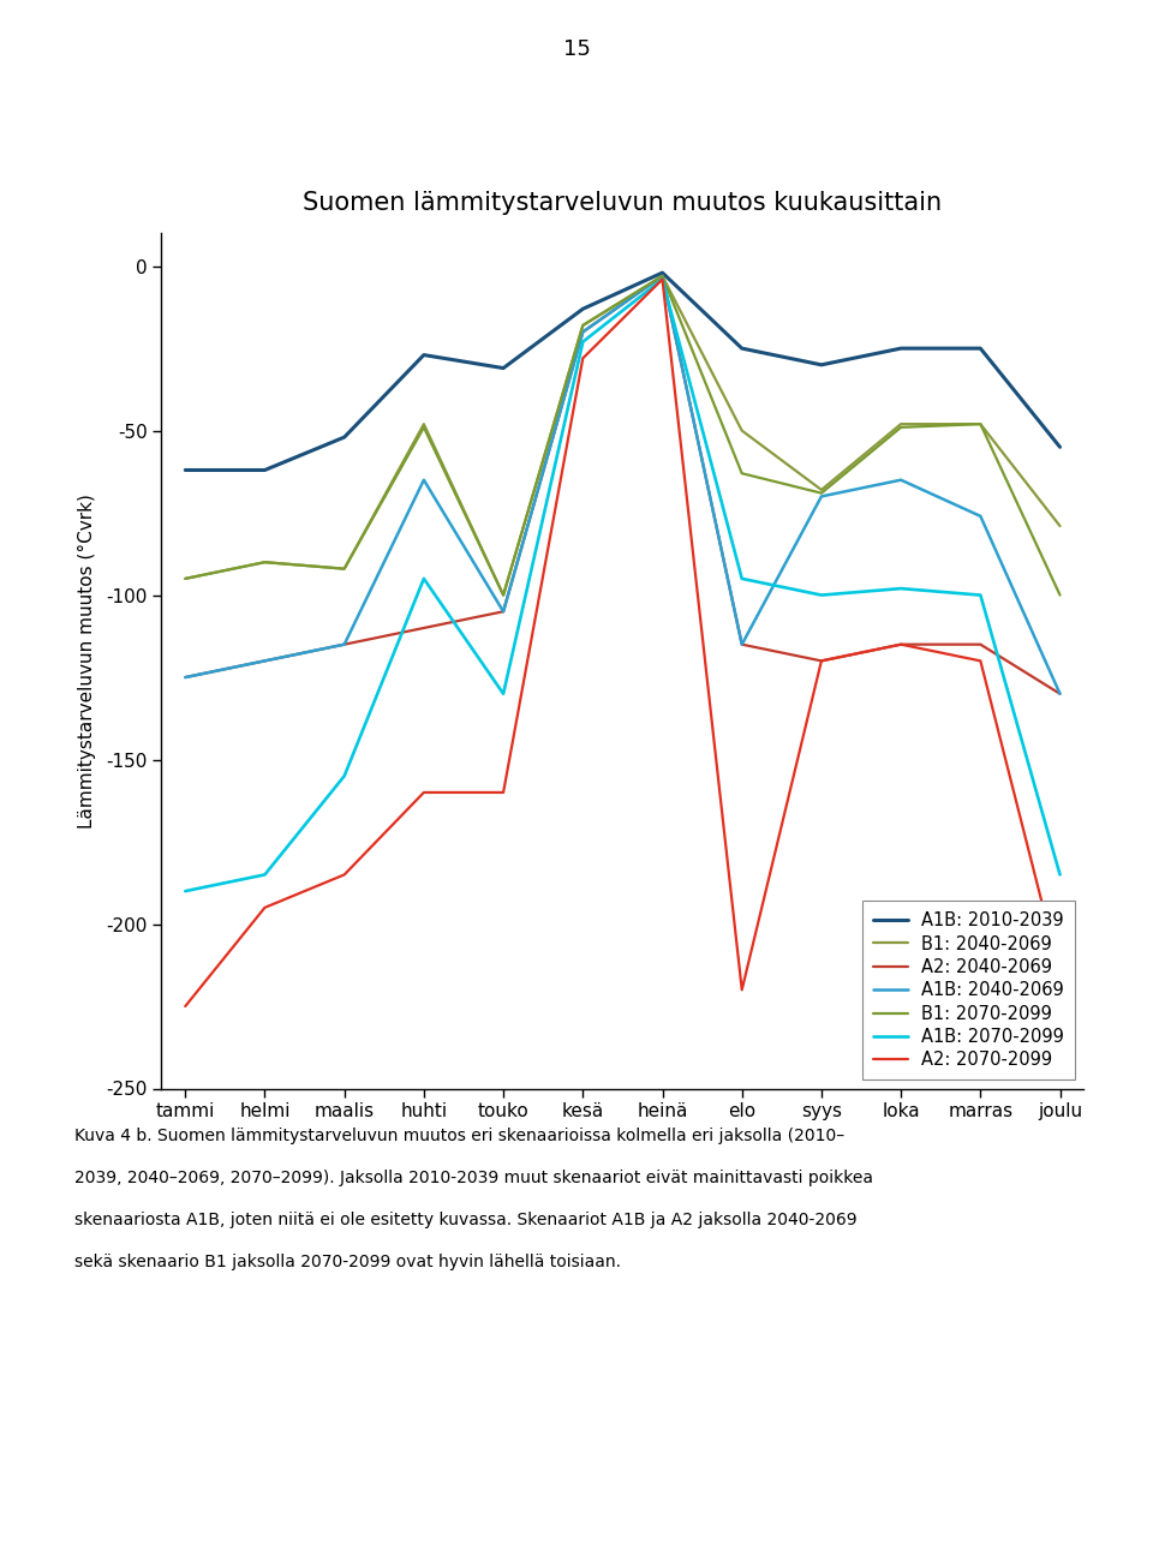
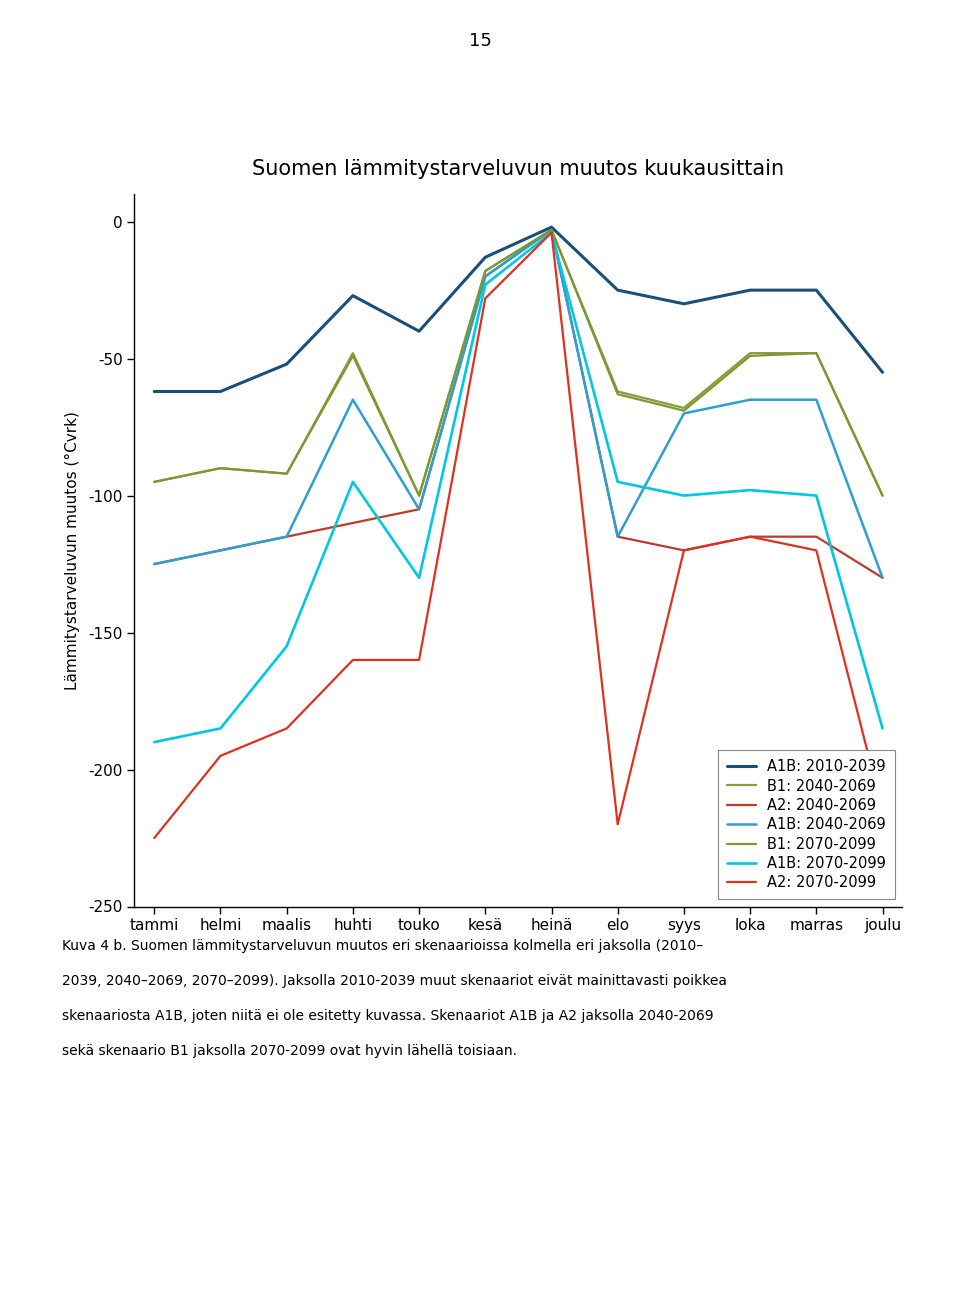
A1B: 2010-2039/touko: -31 -> -40
B1: 2040-2069/elo: -50 -> -62
A1B: 2040-2069/marras: -76 -> -65
B1: 2040-2069/joulu: -79 -> -100
